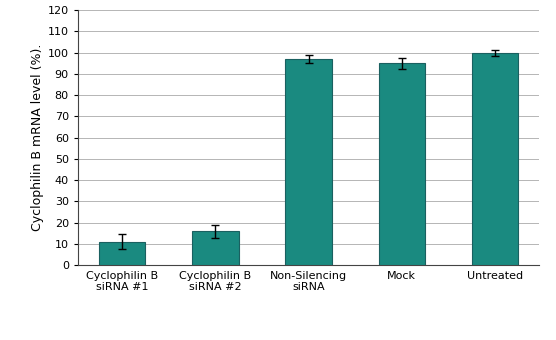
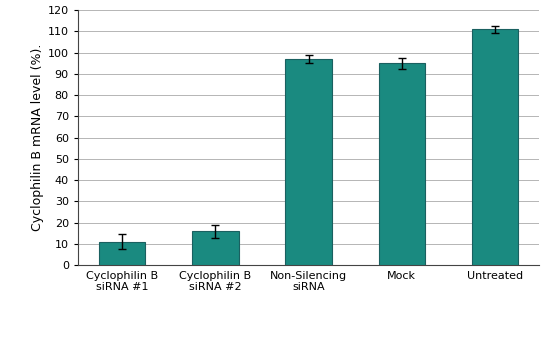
Untreated: 100 -> 111
